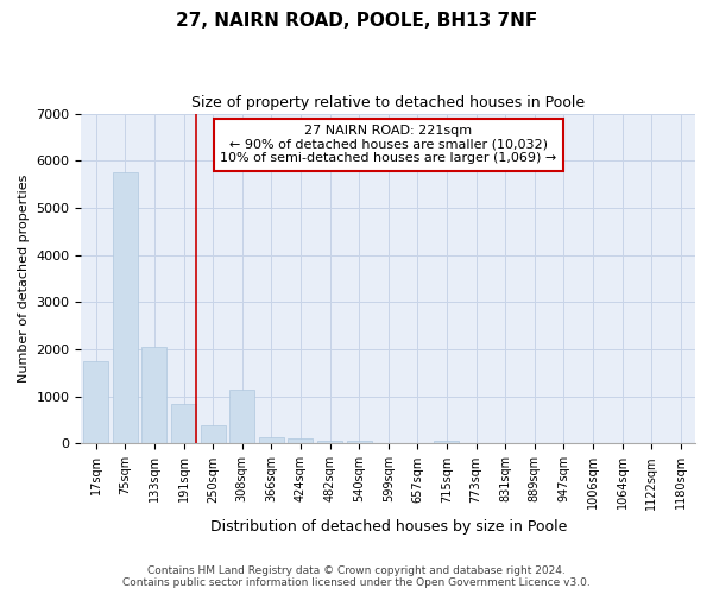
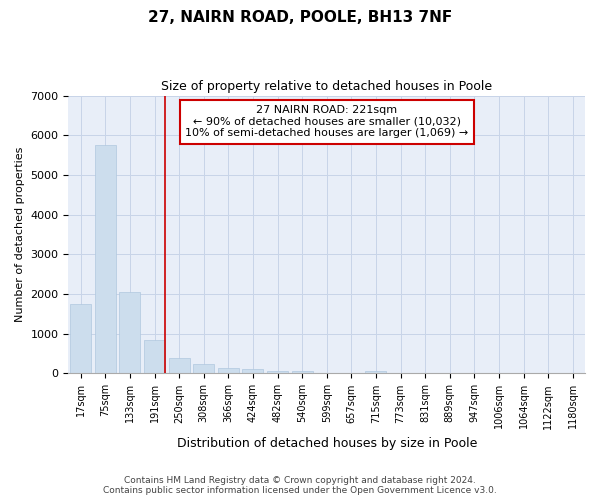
308sqm: 1150 -> 250
